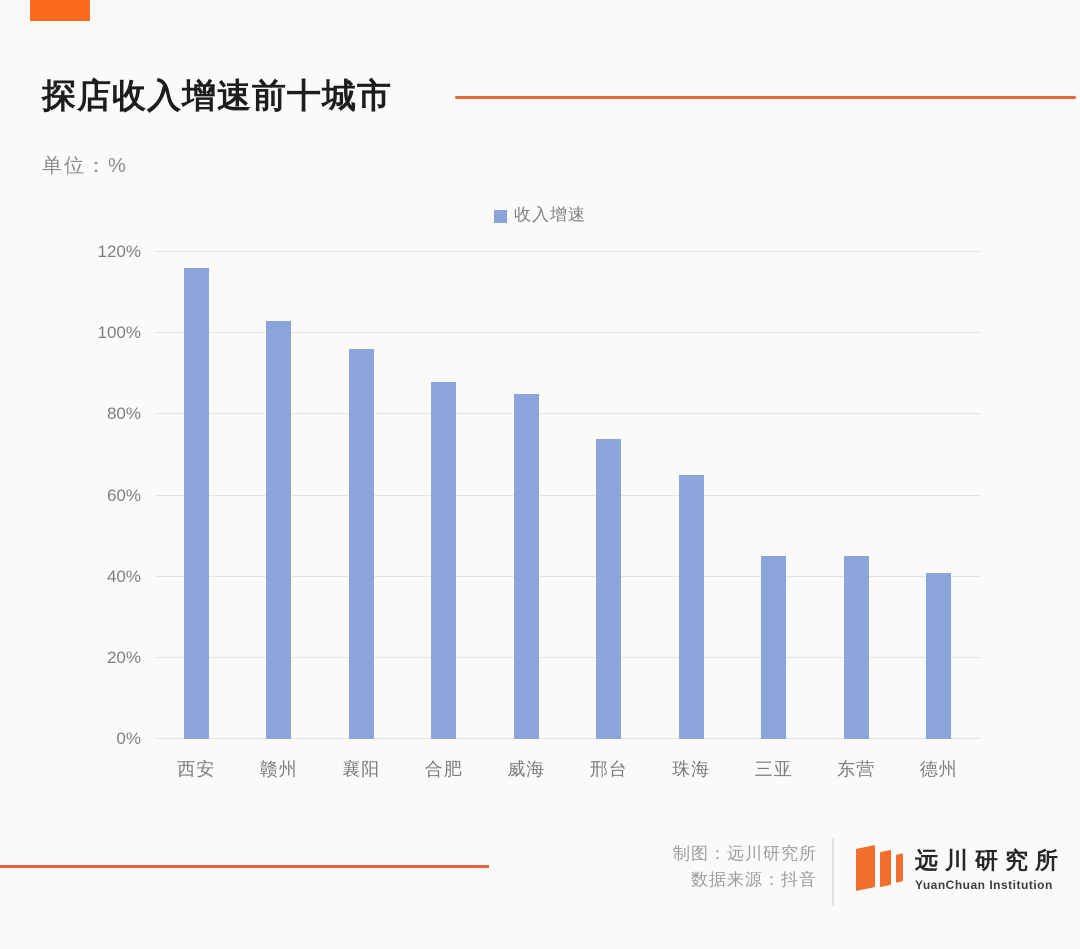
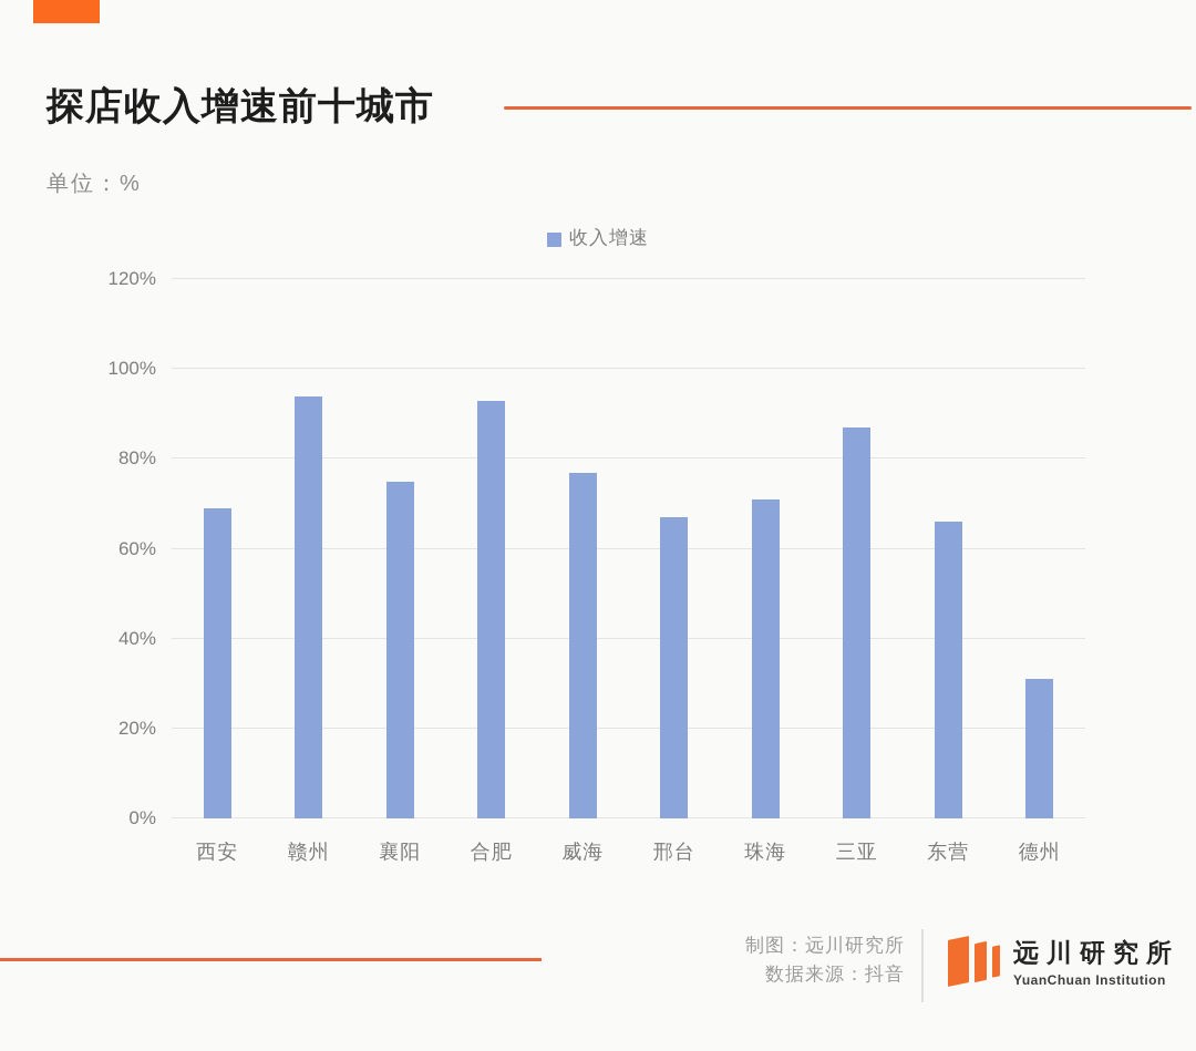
西安: 116% -> 69%
赣州: 103% -> 94%
襄阳: 96% -> 75%
合肥: 88% -> 93%
威海: 85% -> 77%
邢台: 74% -> 67%
珠海: 65% -> 71%
三亚: 45% -> 87%
东营: 45% -> 66%
德州: 41% -> 31%
